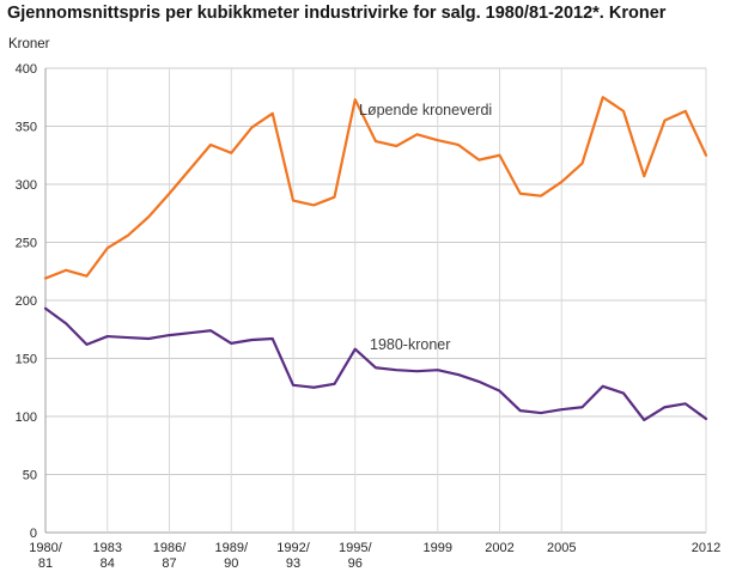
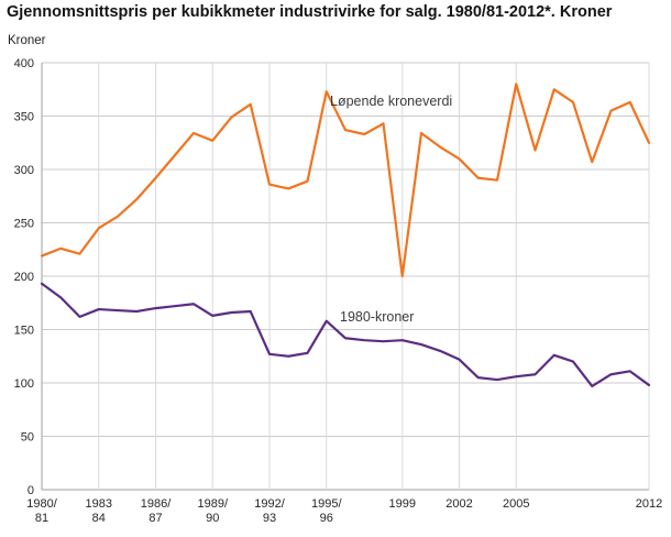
Løpende kroneverdi/1999: 340 -> 200
Løpende kroneverdi/2002: 320 -> 310
Løpende kroneverdi/2005: 300 -> 380
